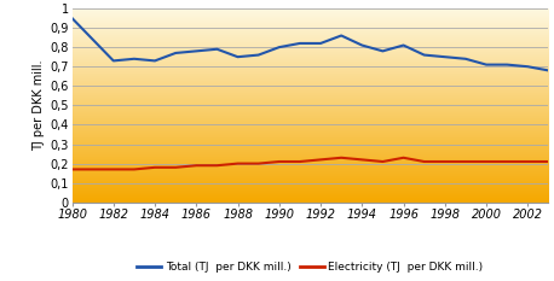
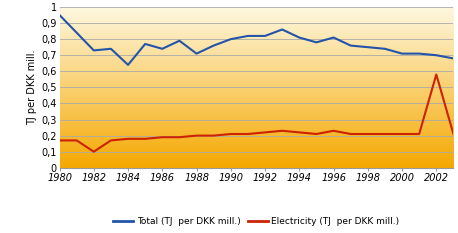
Electricity (TJ per DKK mill.)/1982: 0,17 -> 0,10
Total (TJ per DKK mill.)/1984: 0,73 -> 0,64
Total (TJ per DKK mill.)/1986: 0,78 -> 0,74
Total (TJ per DKK mill.)/1988: 0,75 -> 0,71
Electricity (TJ per DKK mill.)/2002: 0,21 -> 0,58
